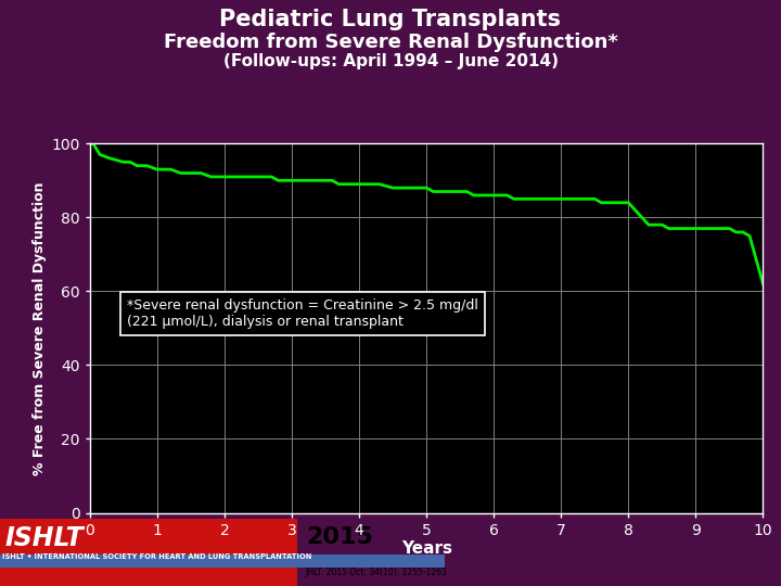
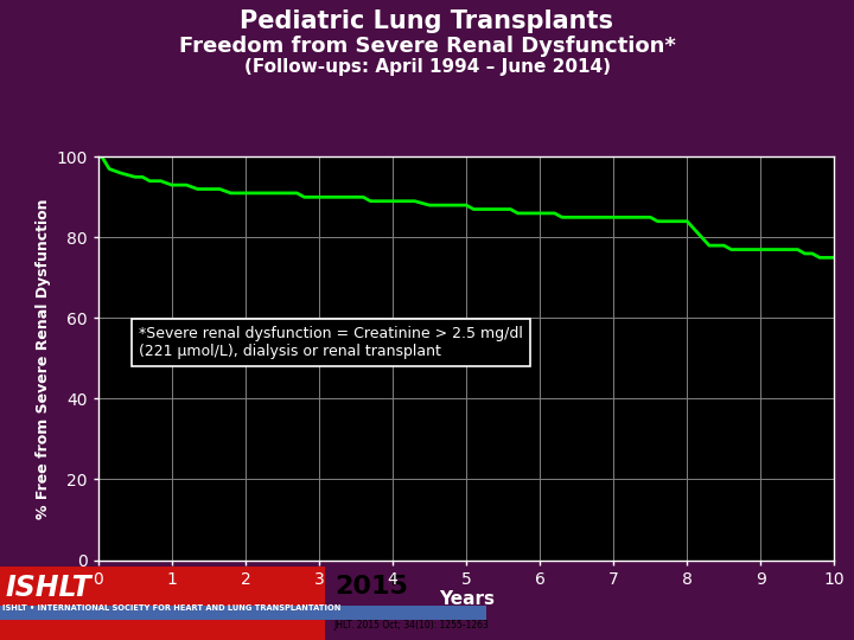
10: 62 -> 75
